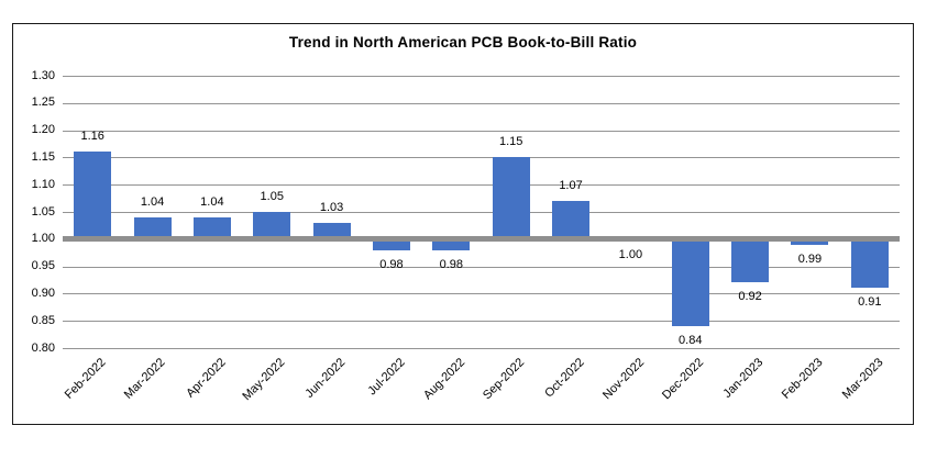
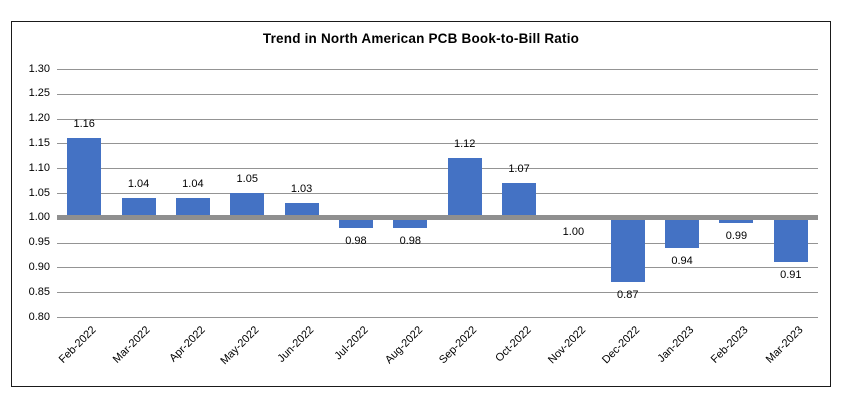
Sep-2022: 1.15 -> 1.12
Dec-2022: 0.84 -> 0.87
Jan-2023: 0.92 -> 0.94
